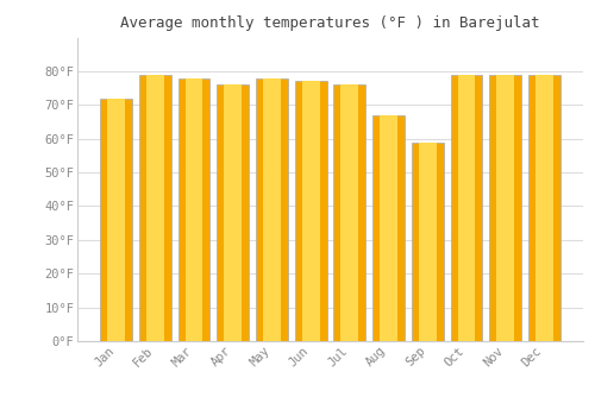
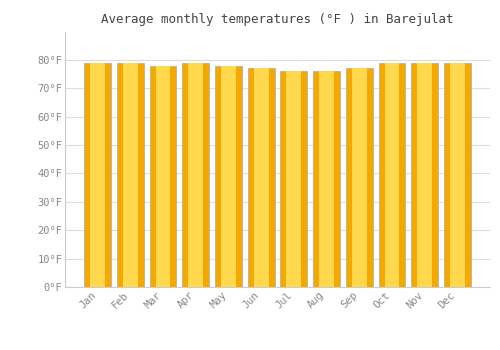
Jan: 72°F -> 79°F
Apr: 76°F -> 79°F
Aug: 67°F -> 76°F
Sep: 59°F -> 77°F
